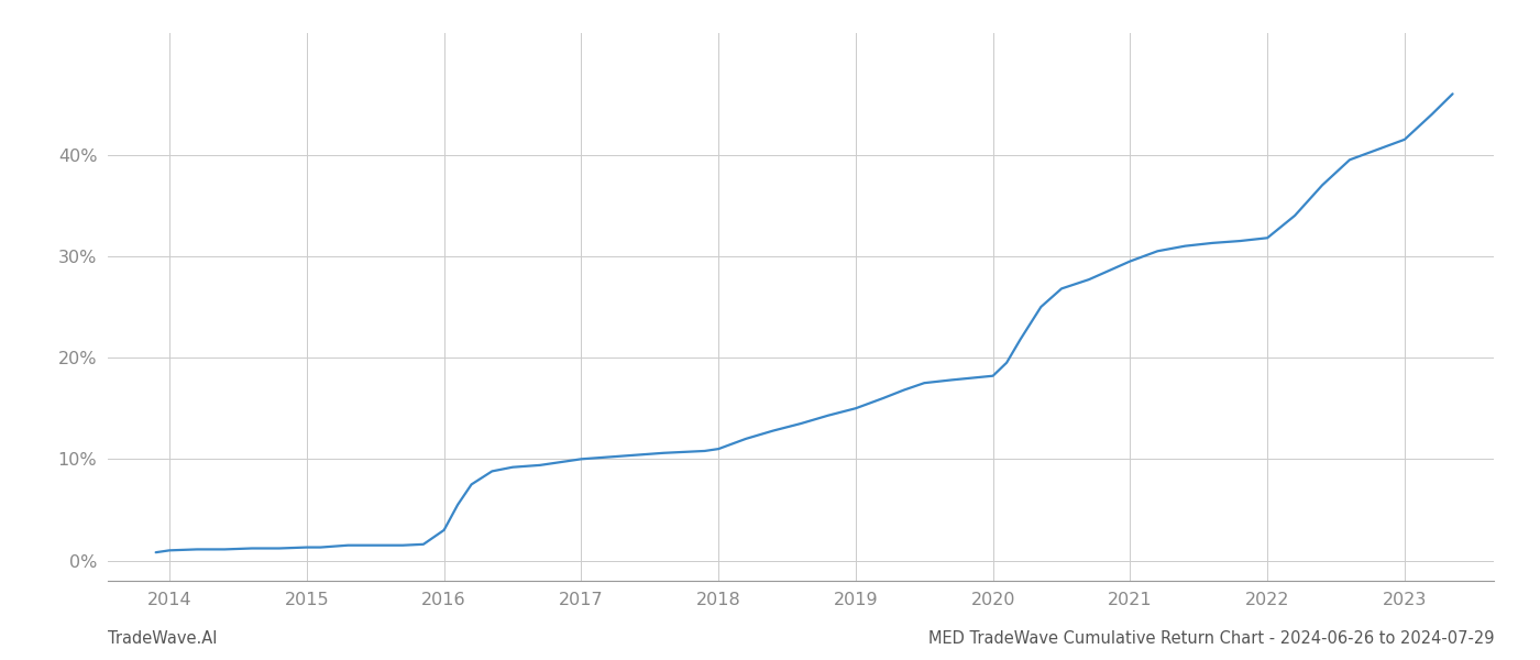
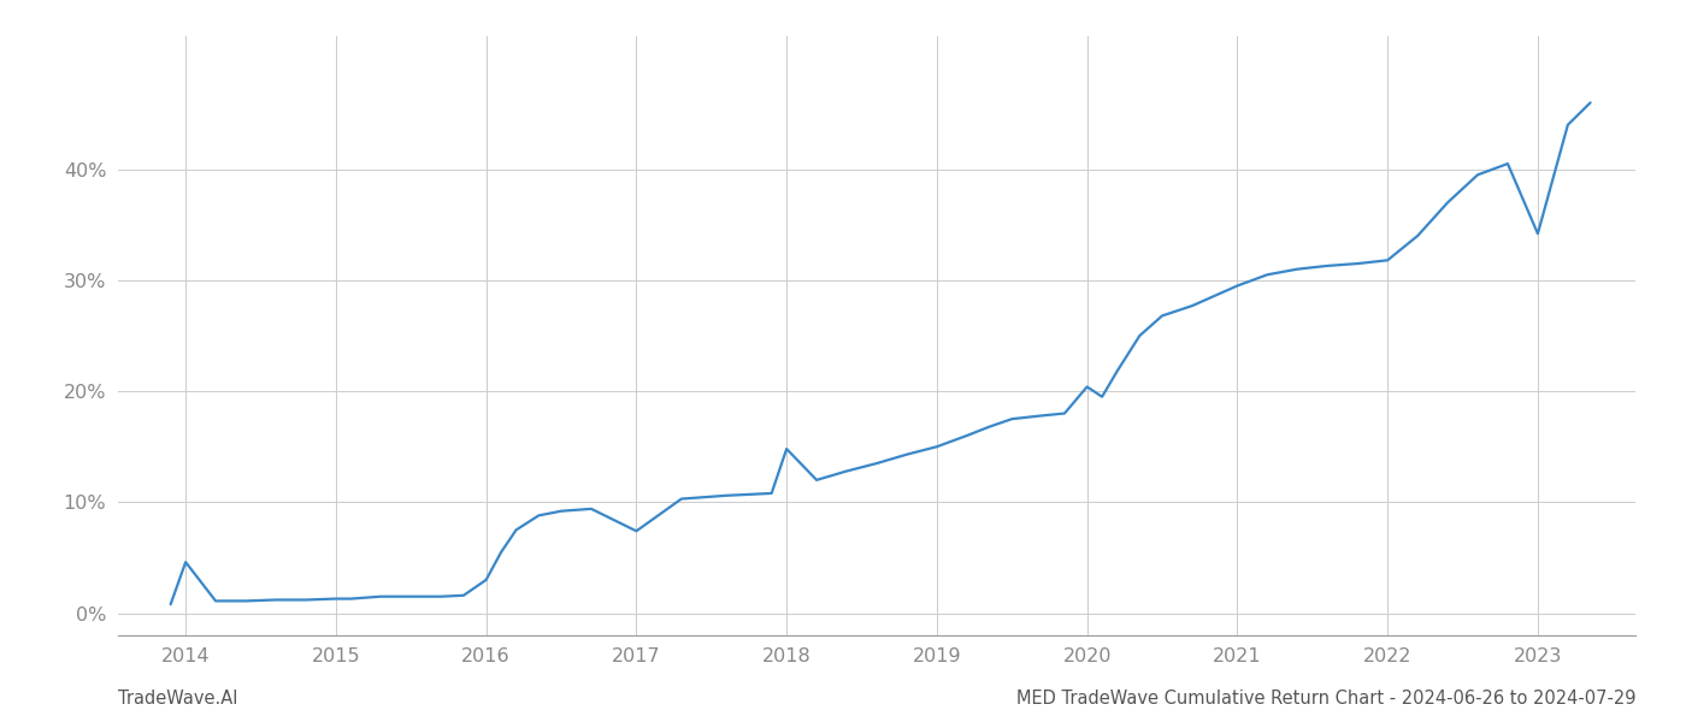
2014: 1.0% -> 4.6%
2017: 10.0% -> 7.4%
2018: 11.0% -> 14.8%
2020: 18.2% -> 20.4%
2023: 41.5% -> 34.2%
